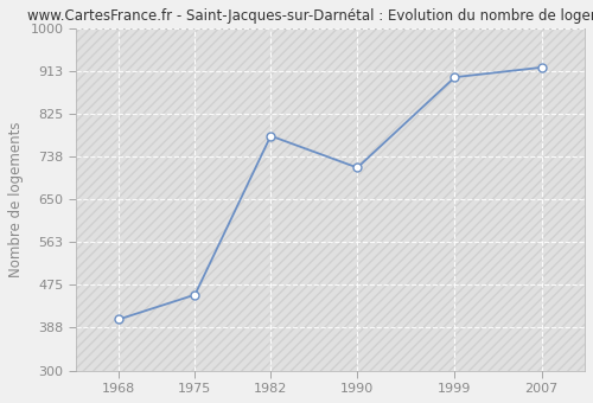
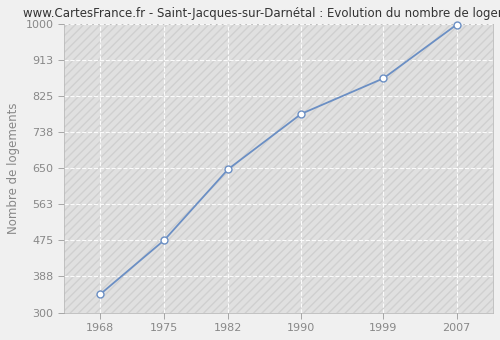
1968: 405 -> 345
1975: 455 -> 476
1982: 780 -> 648
1990: 715 -> 782
1999: 900 -> 868
2007: 920 -> 998
